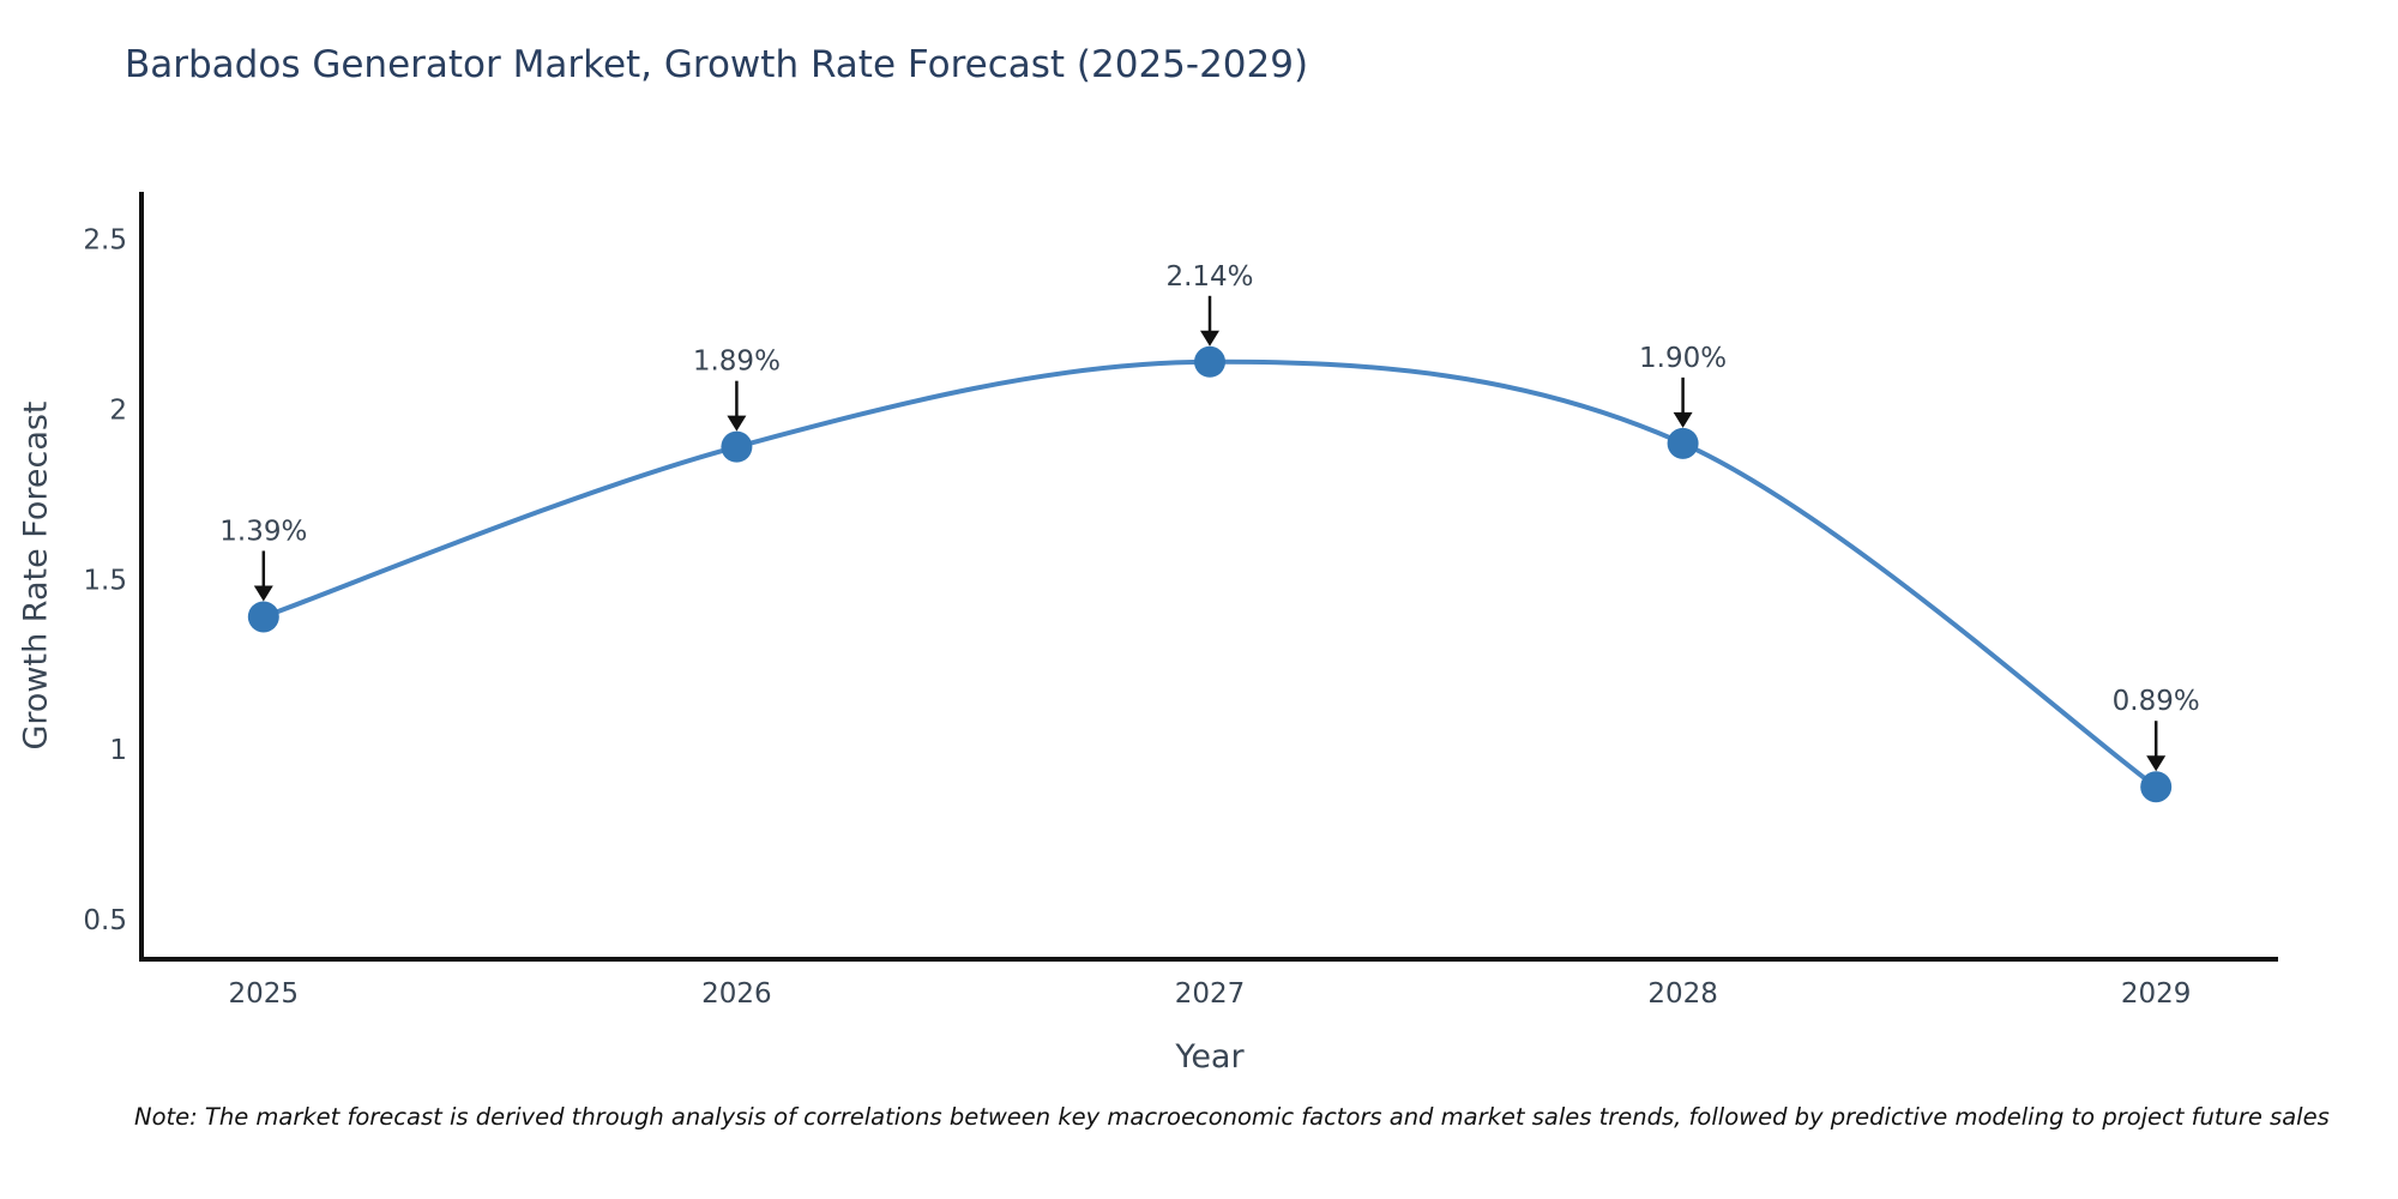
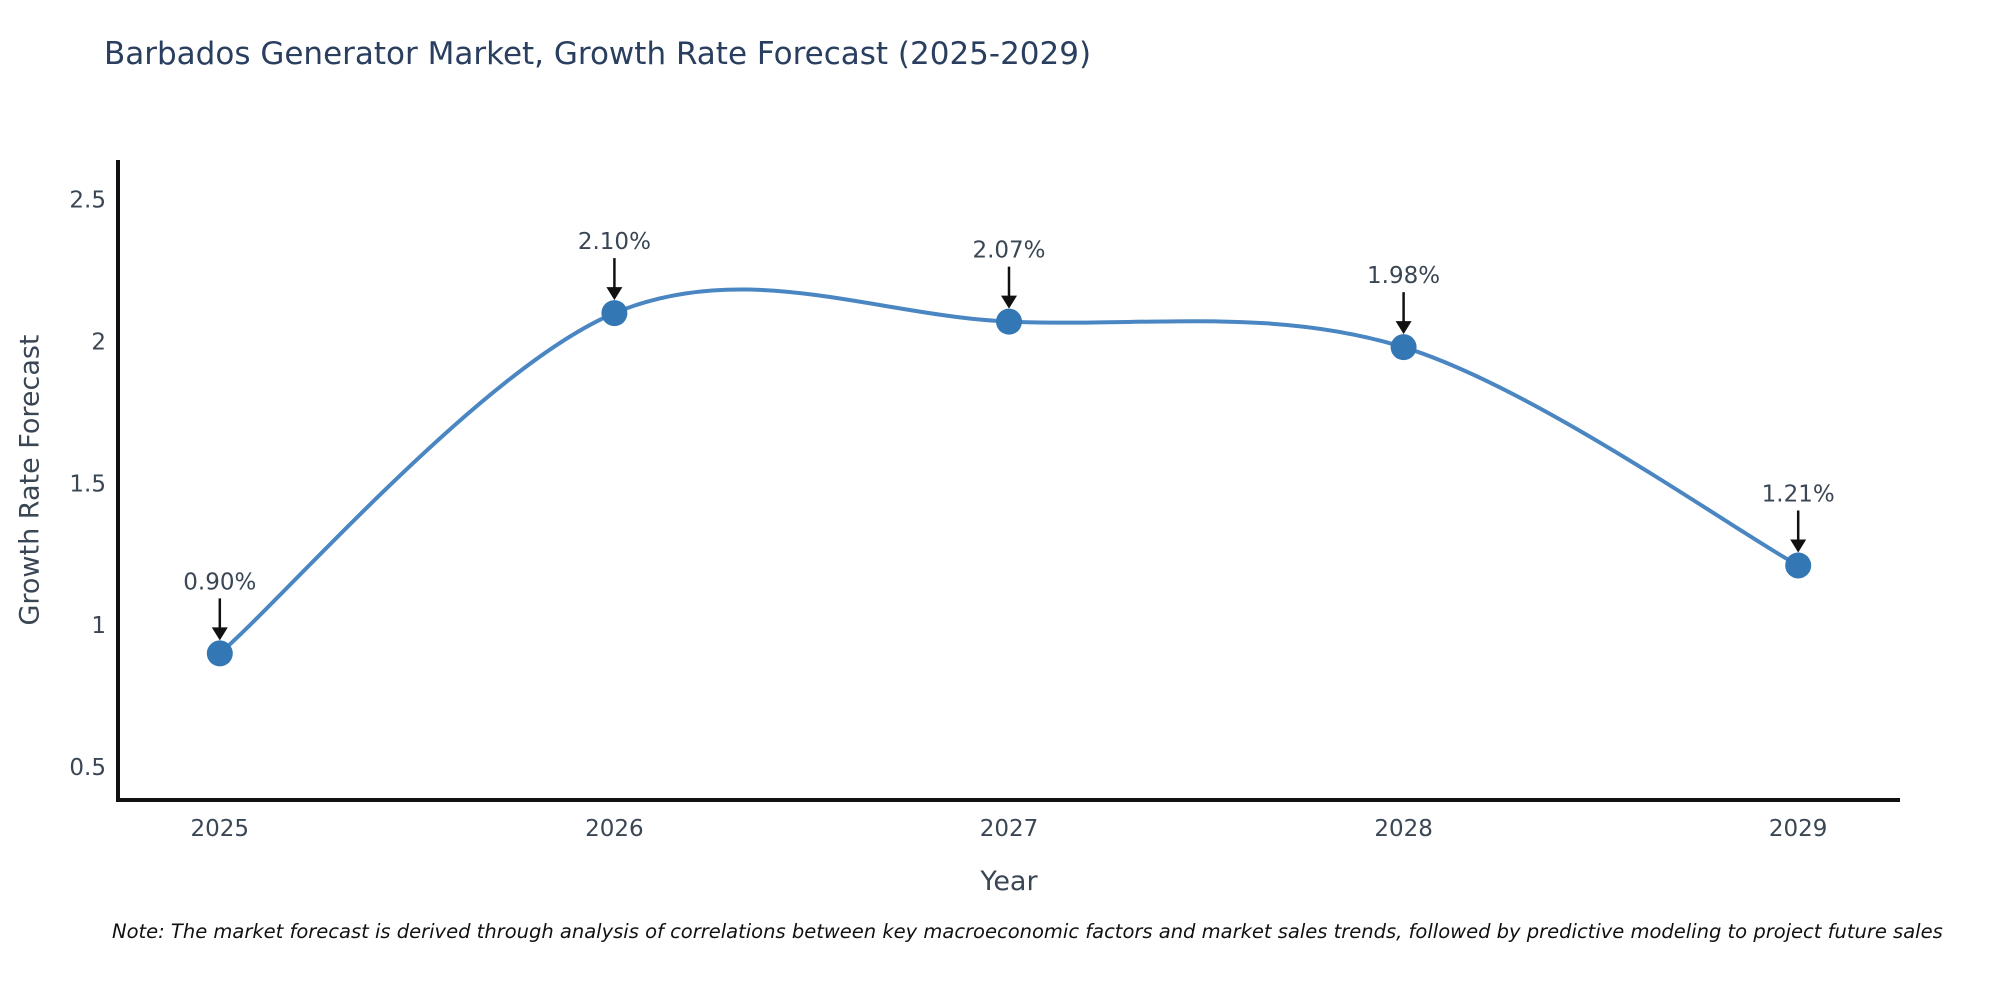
2025: 1.39% -> 0.90%
2026: 1.89% -> 2.10%
2027: 2.14% -> 2.07%
2028: 1.90% -> 1.98%
2029: 0.89% -> 1.21%
